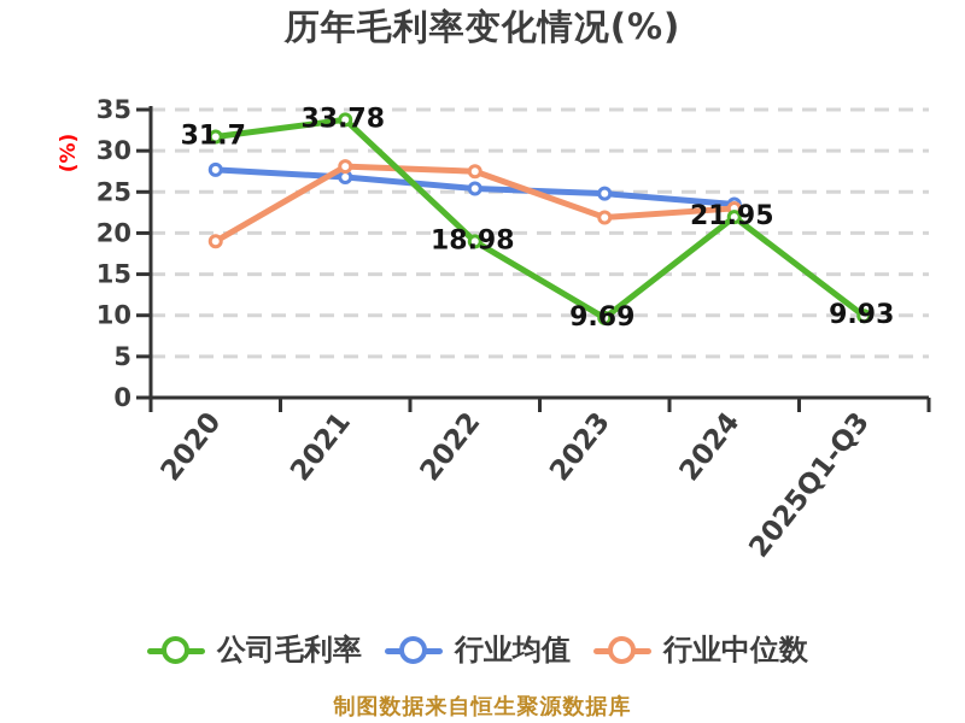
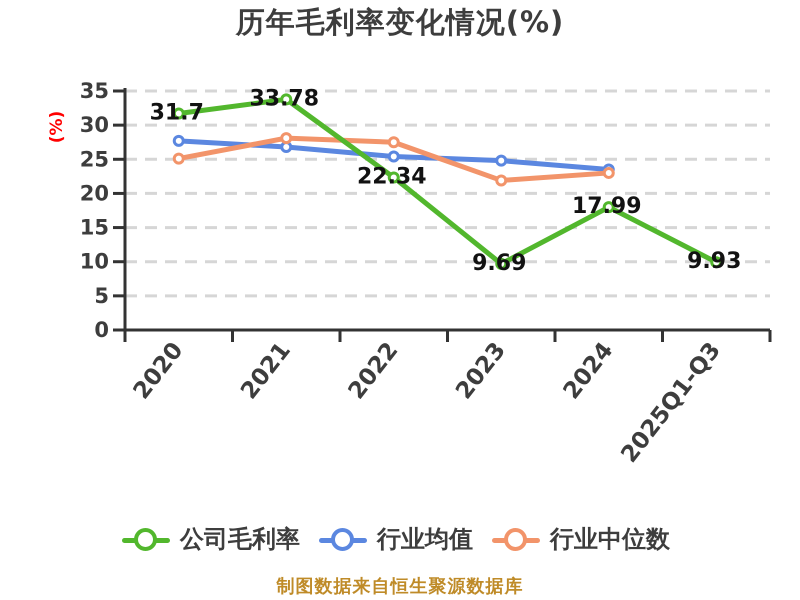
行业中位数/2020: 19 -> 25
公司毛利率/2022: 18.98 -> 22.34
公司毛利率/2024: 21.95 -> 17.99
